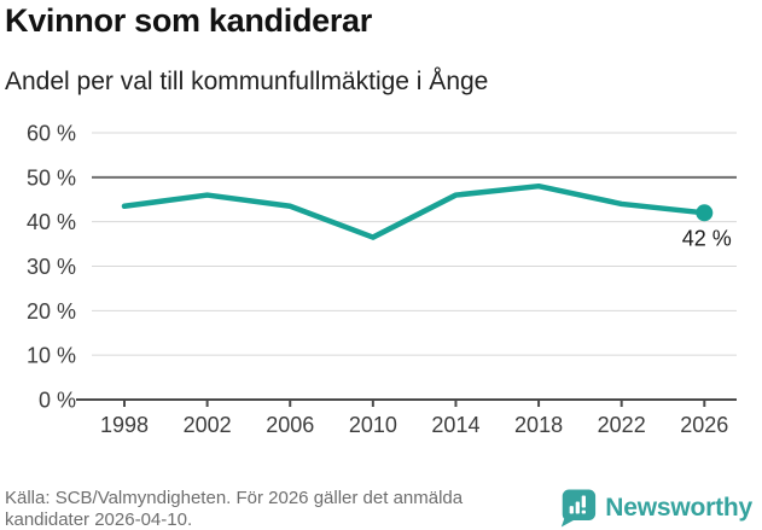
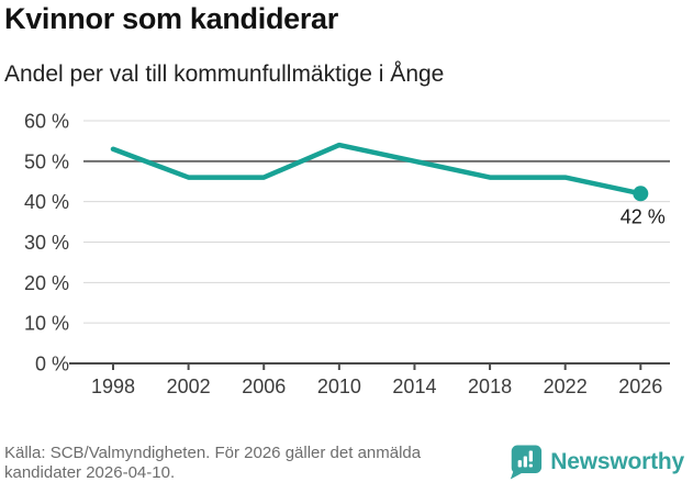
1998: 44% -> 53%
2006: 44% -> 46%
2010: 36% -> 54%
2014: 46% -> 50%
2018: 48% -> 46%
2022: 44% -> 46%
